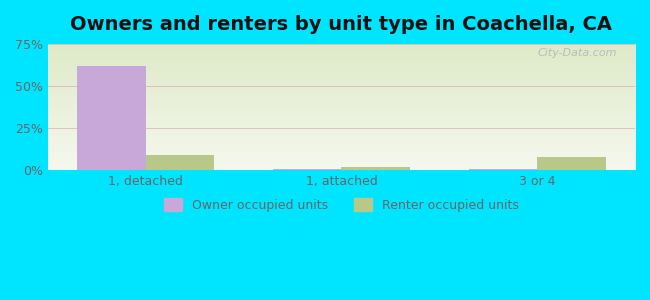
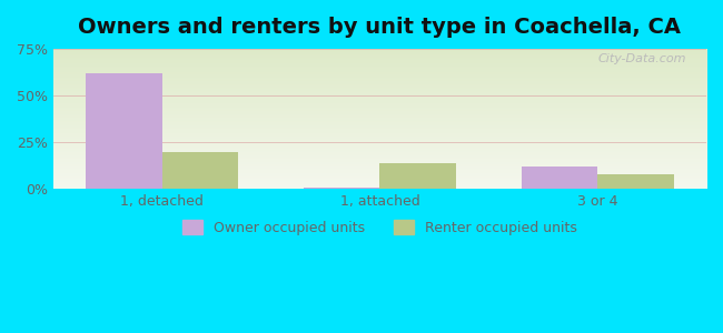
Renter occupied units/1, detached: 9% -> 20%
Renter occupied units/1, attached: 2% -> 14%
Owner occupied units/3 or 4: 1% -> 12%
